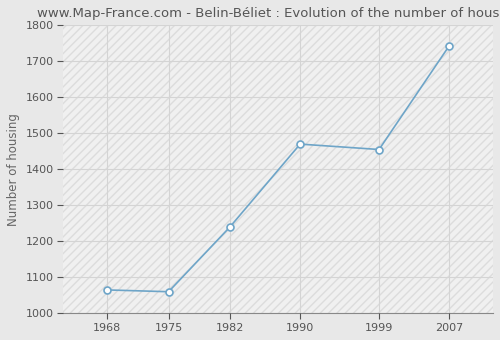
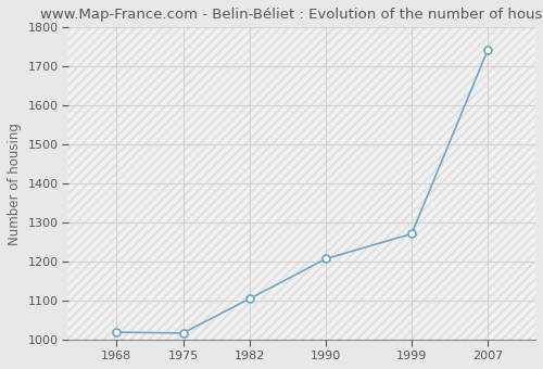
1968: 1065 -> 1020
1975: 1060 -> 1018
1982: 1240 -> 1106
1990: 1470 -> 1208
1999: 1455 -> 1272
